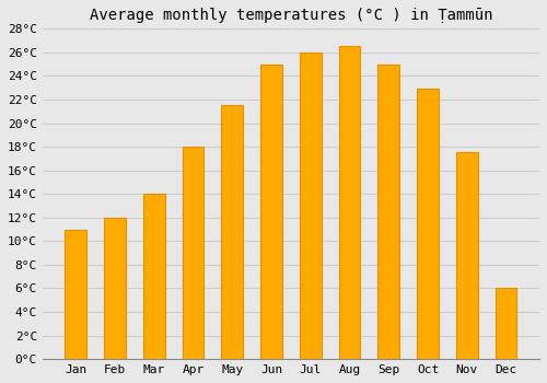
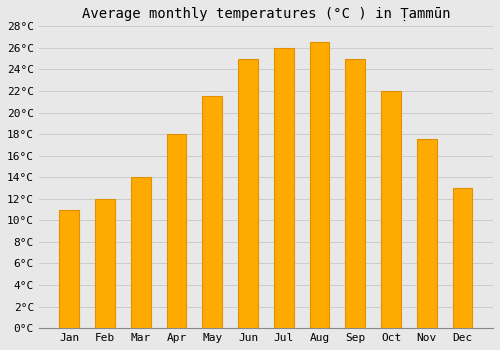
Oct: 22.9°C -> 22.0°C
Dec: 6.0°C -> 13.0°C
